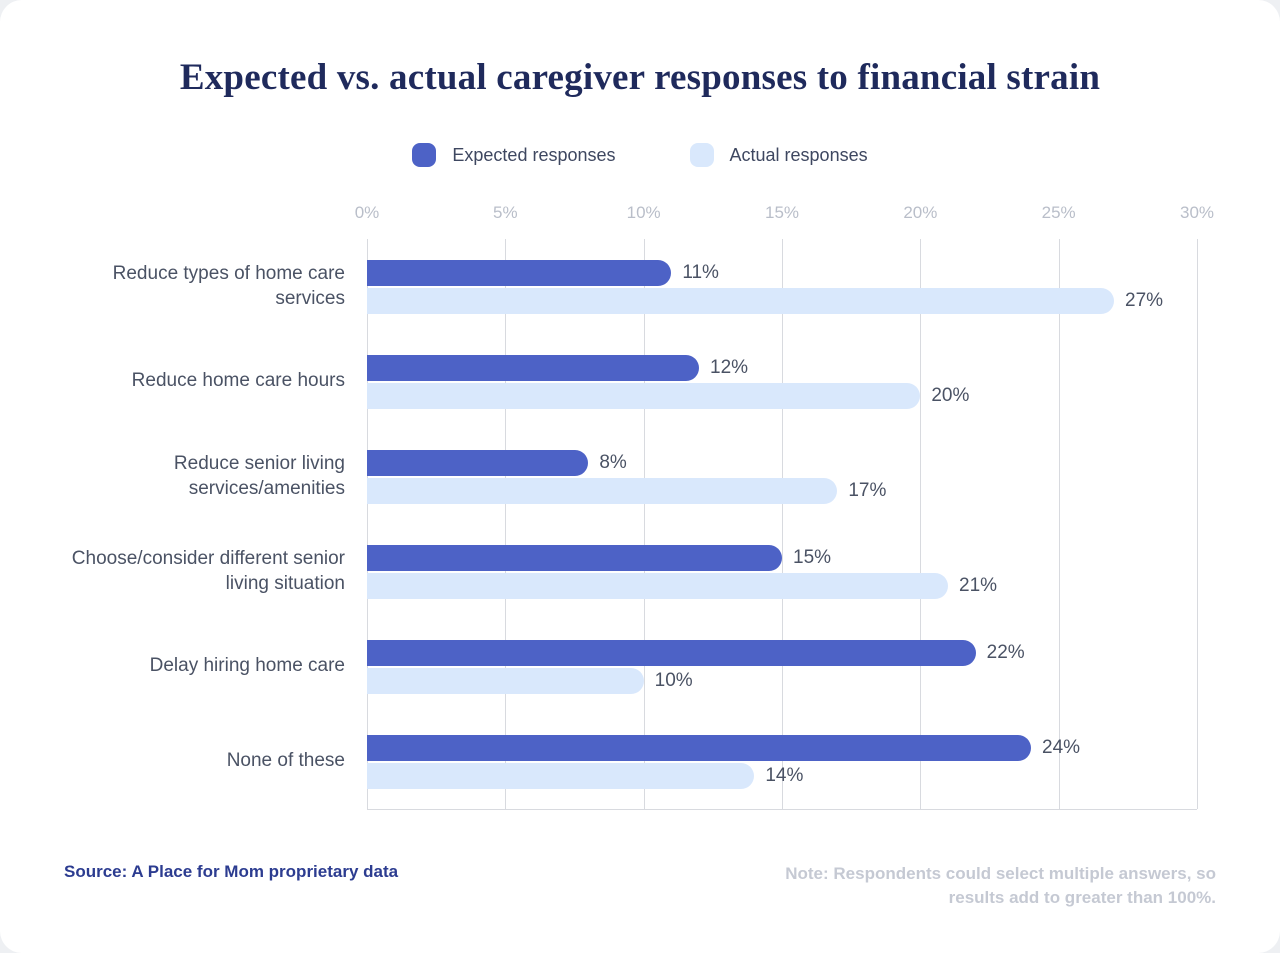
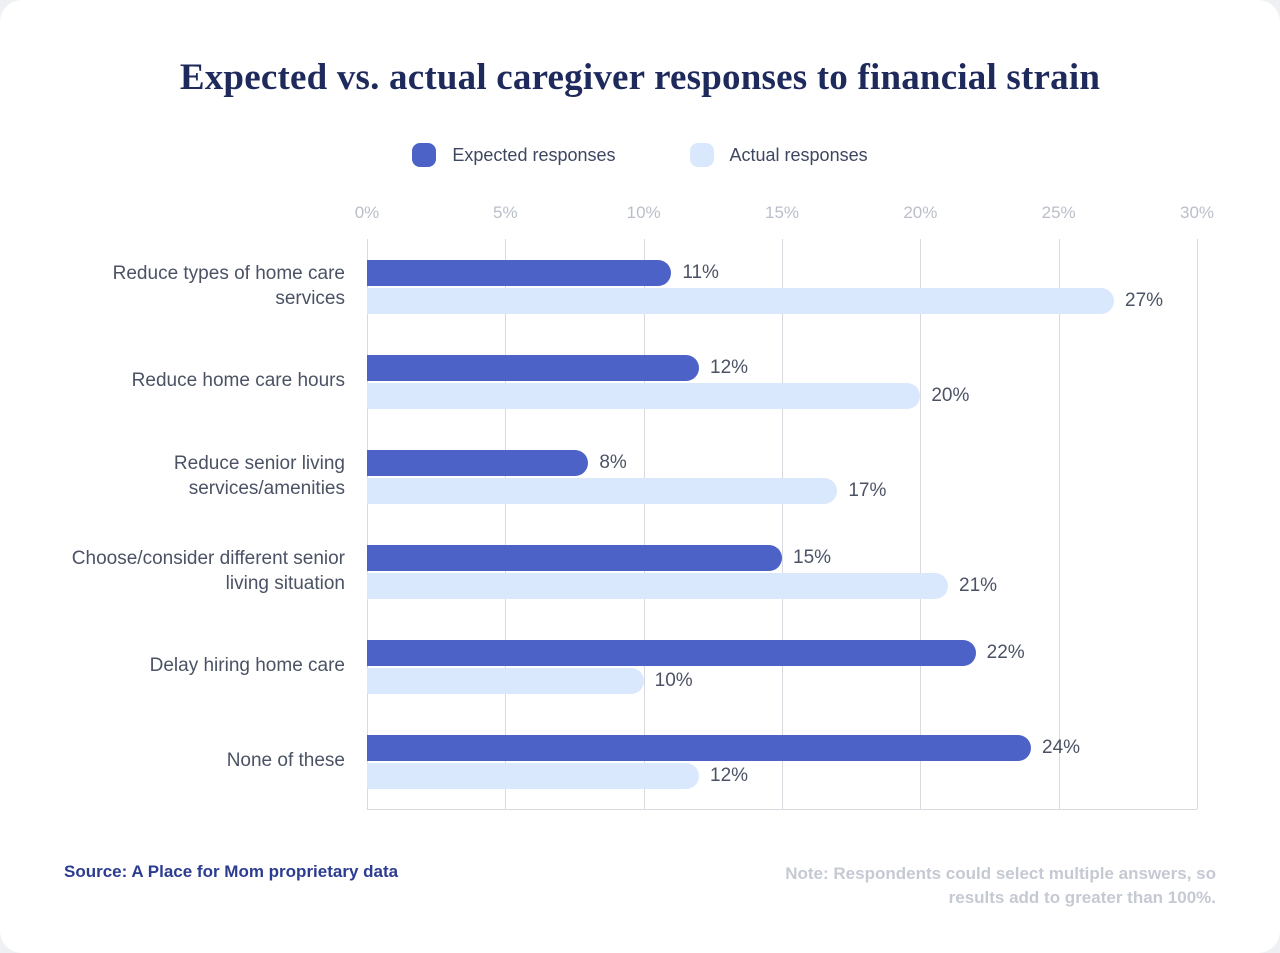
Actual responses/None of these: 14% -> 12%
